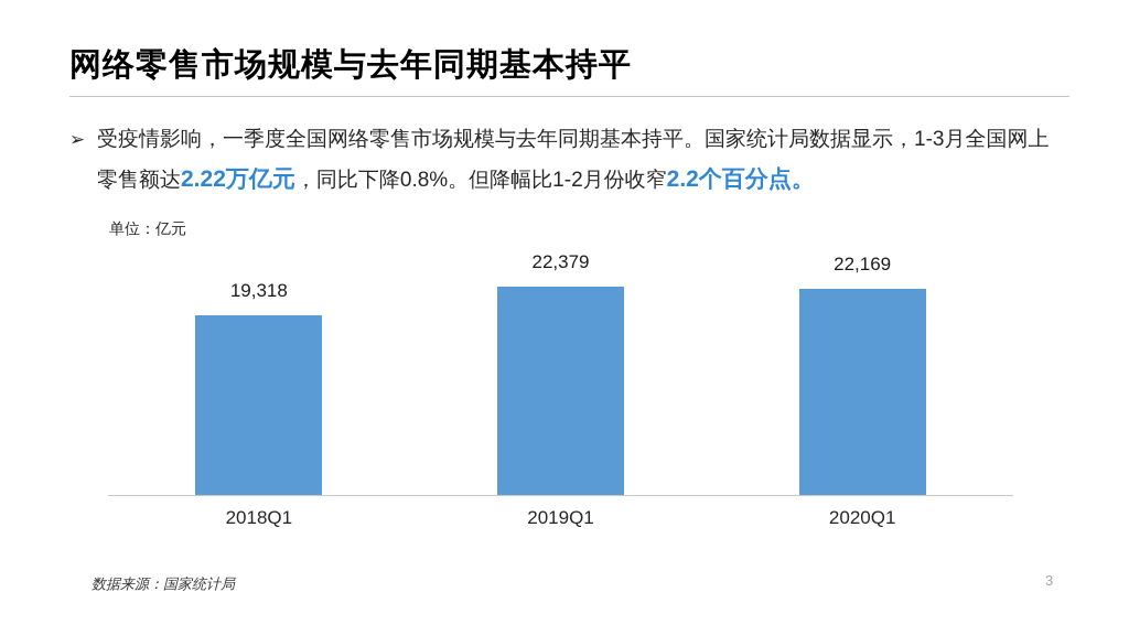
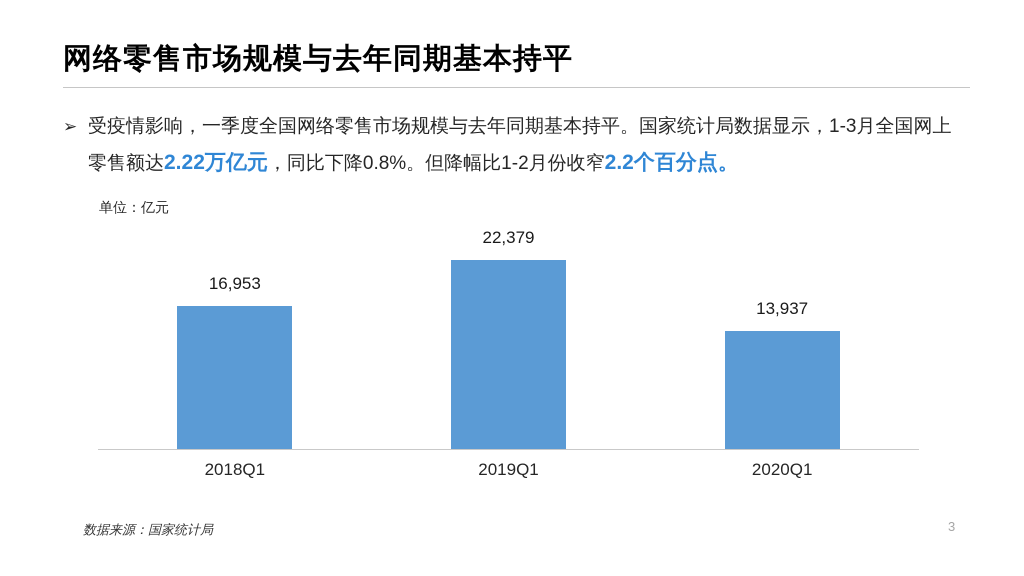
2018Q1: 19,318 -> 16,953
2020Q1: 22,169 -> 13,937
